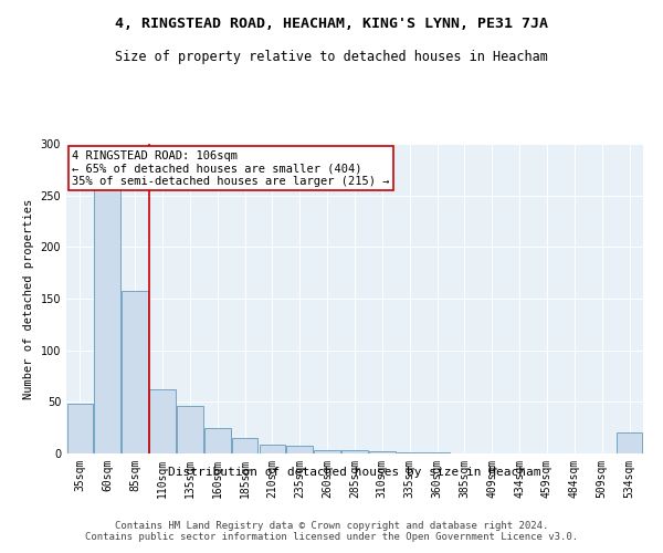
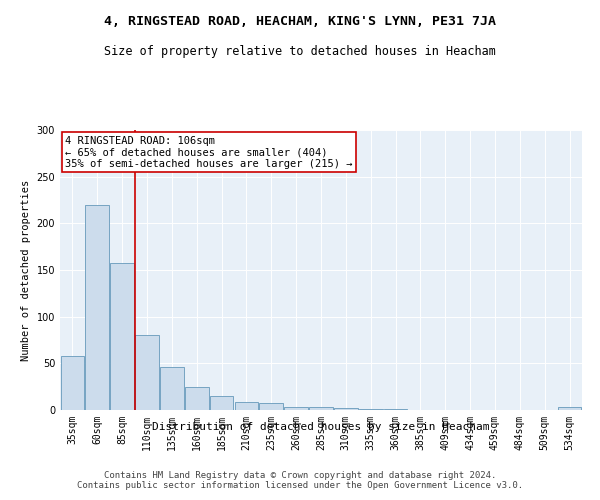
35sqm: 48 -> 58
60sqm: 258 -> 220
110sqm: 62 -> 80
534sqm: 20 -> 3
